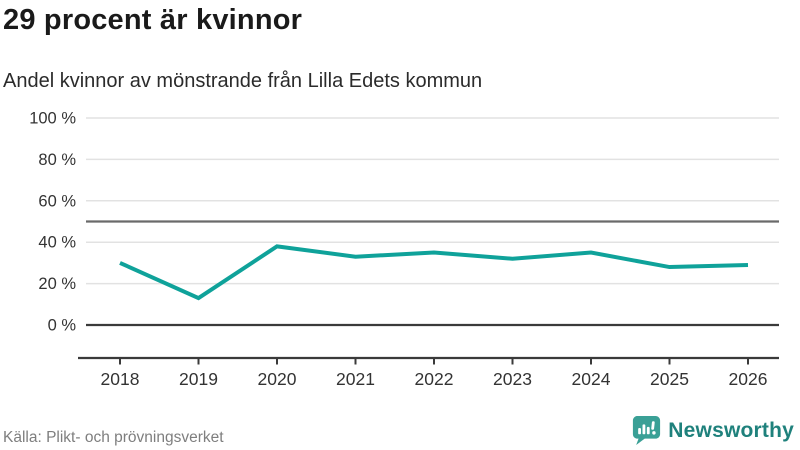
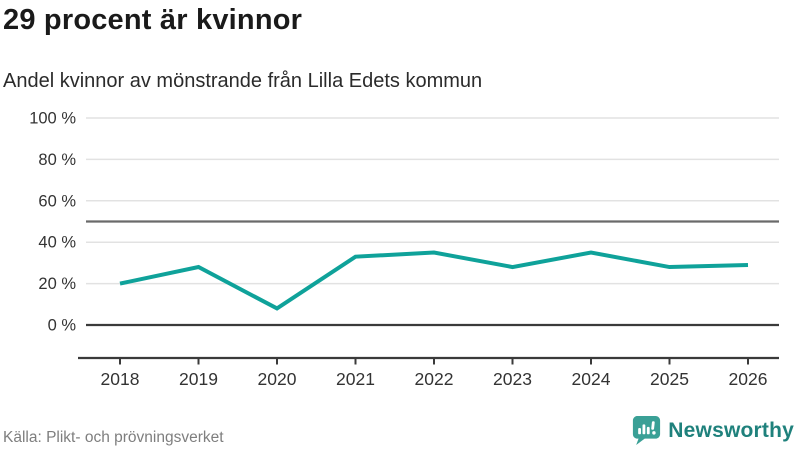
2018: 30% -> 20%
2019: 13% -> 28%
2020: 38% -> 8%
2023: 32% -> 28%
